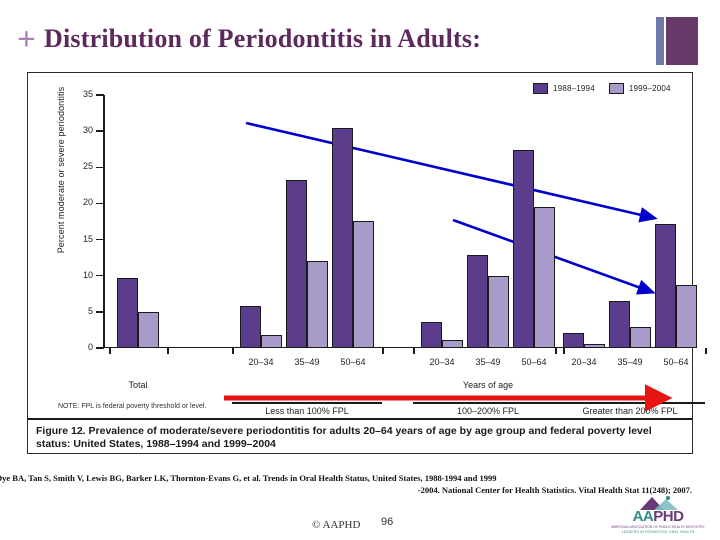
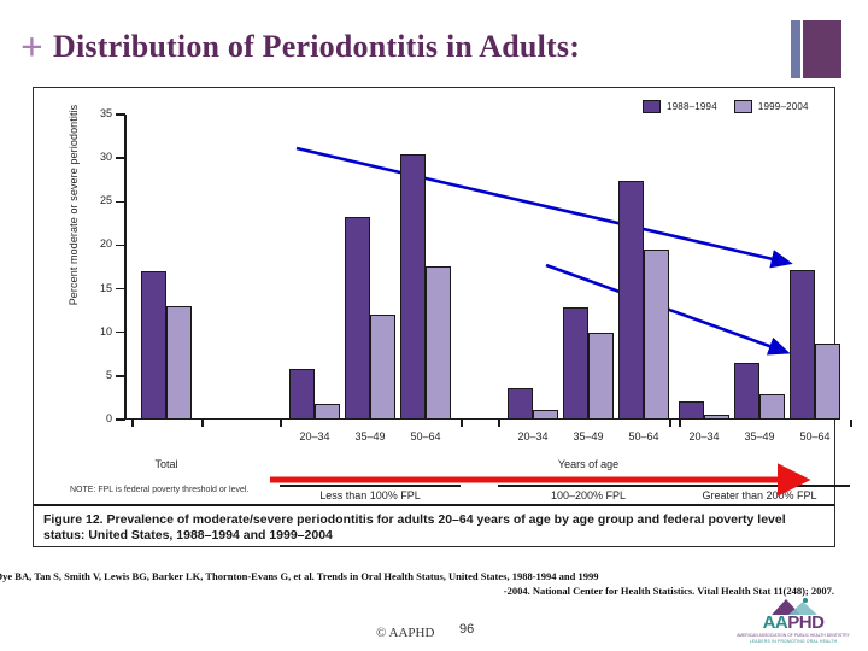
1988–1994/Total: 10 -> 17
1999–2004/Total: 5 -> 13
